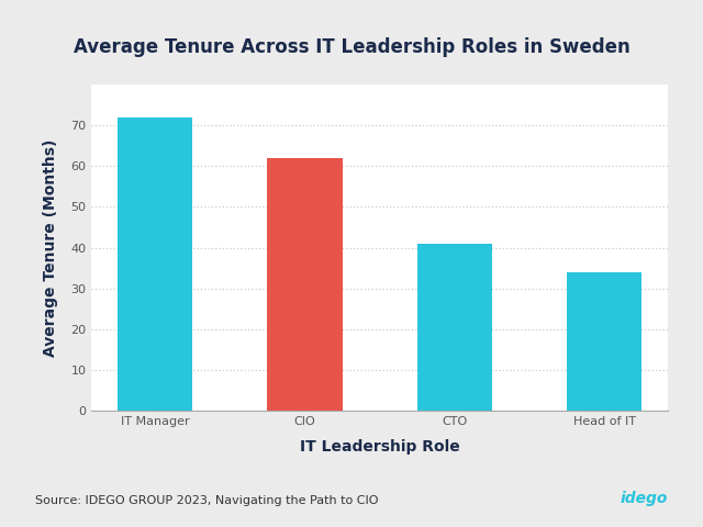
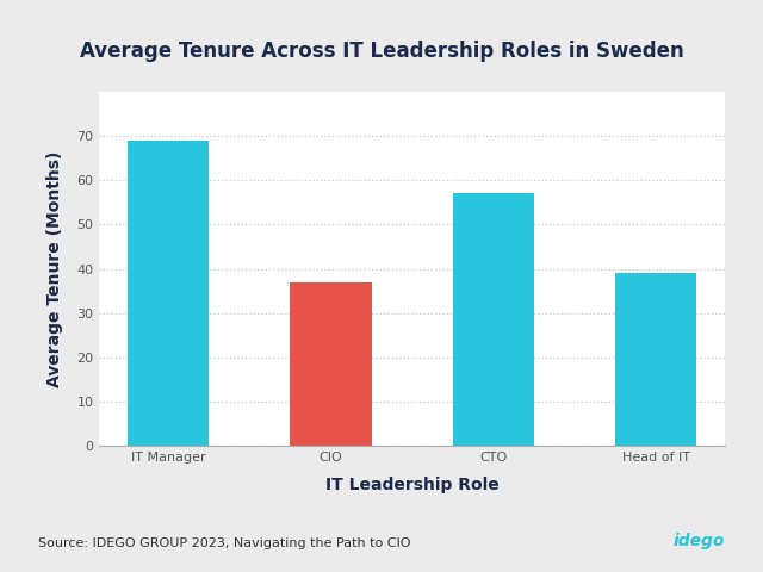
IT Manager: 72 -> 69
CIO: 62 -> 37
CTO: 41 -> 57
Head of IT: 34 -> 39
